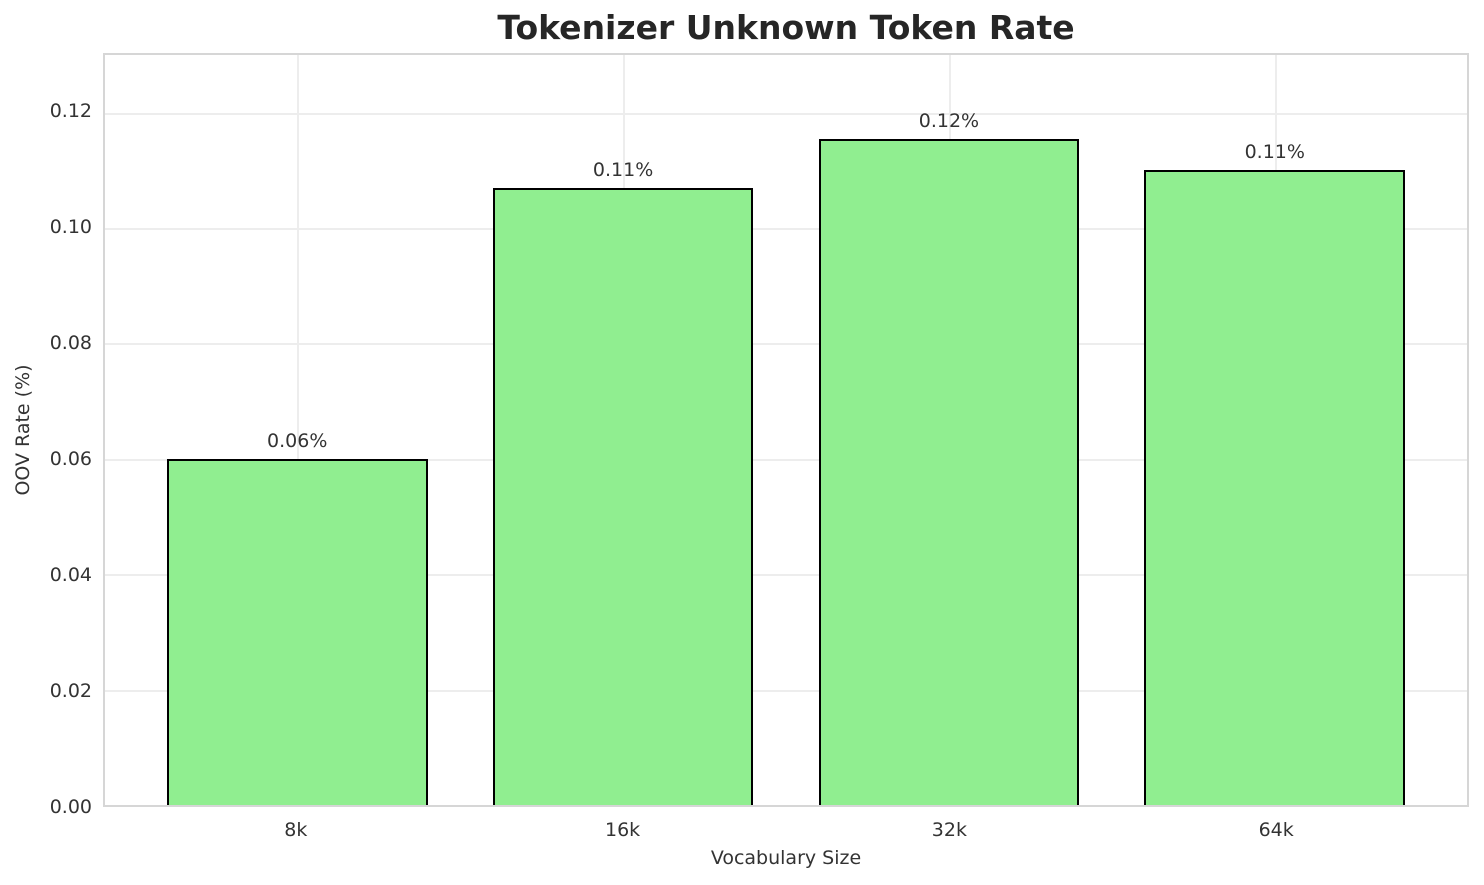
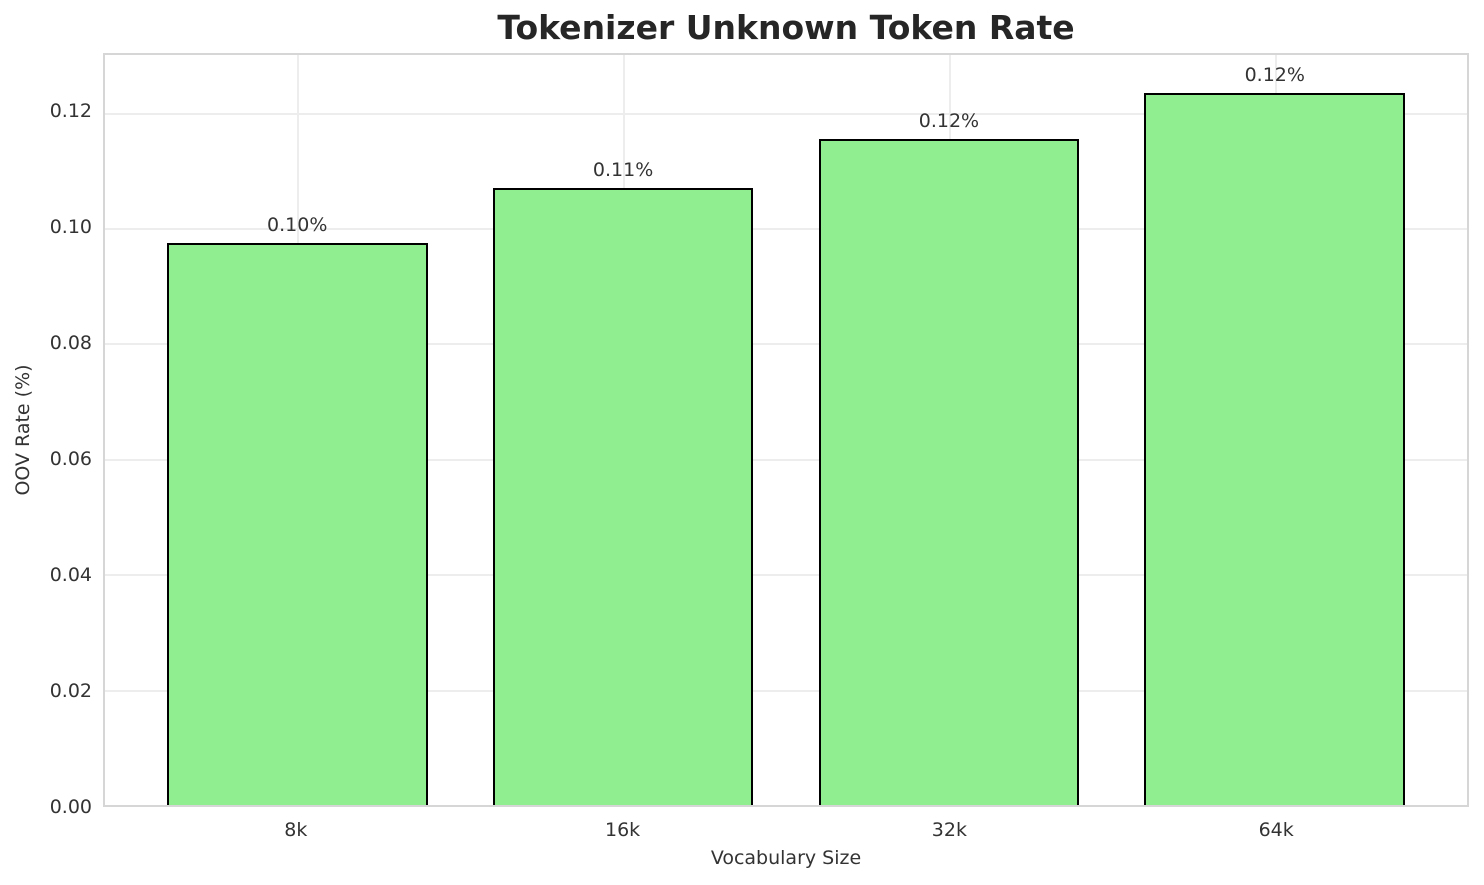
8k: 0.06% -> 0.10%
64k: 0.11% -> 0.12%
